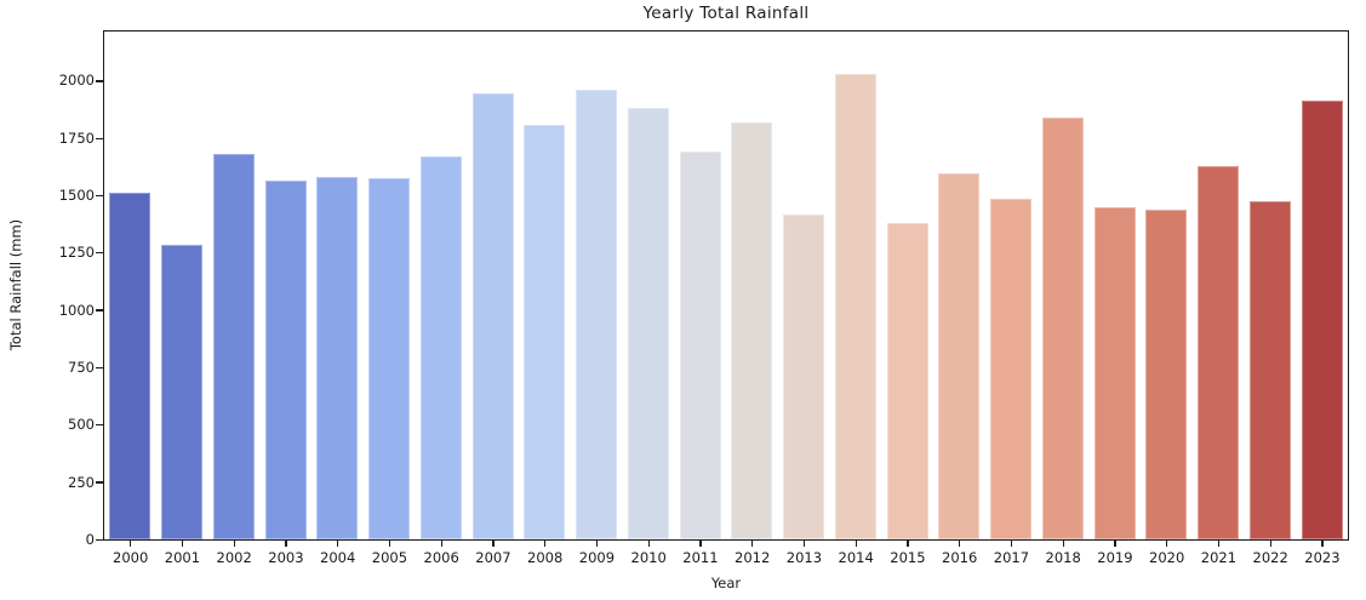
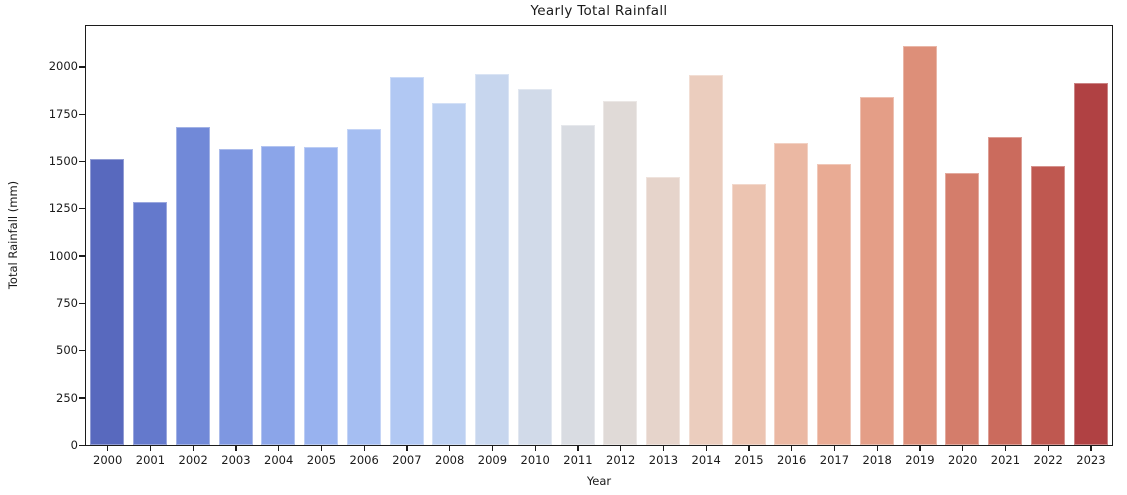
2014: 2030 -> 1960
2019: 1450 -> 2110
